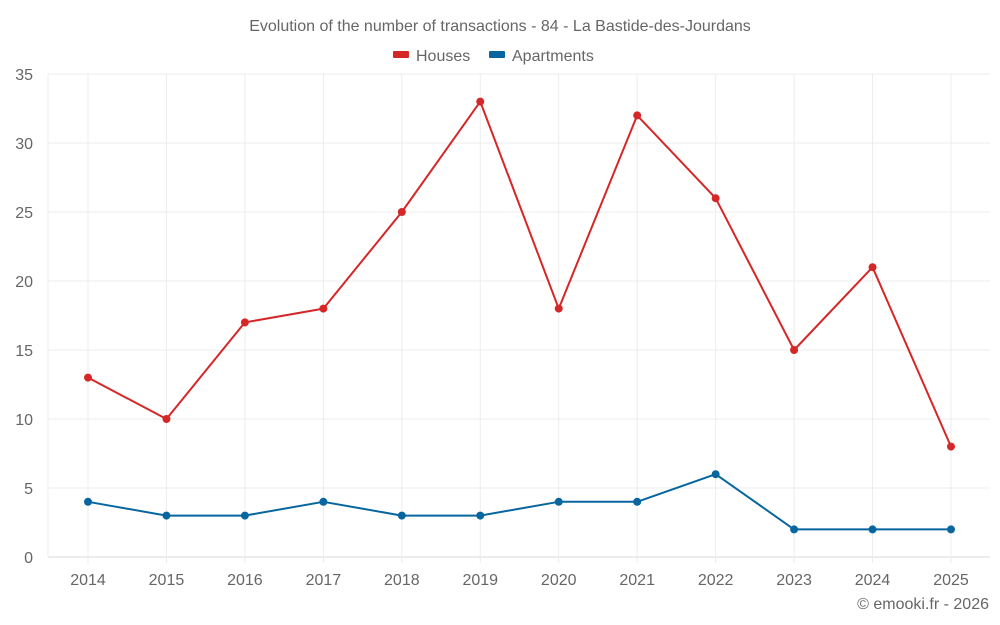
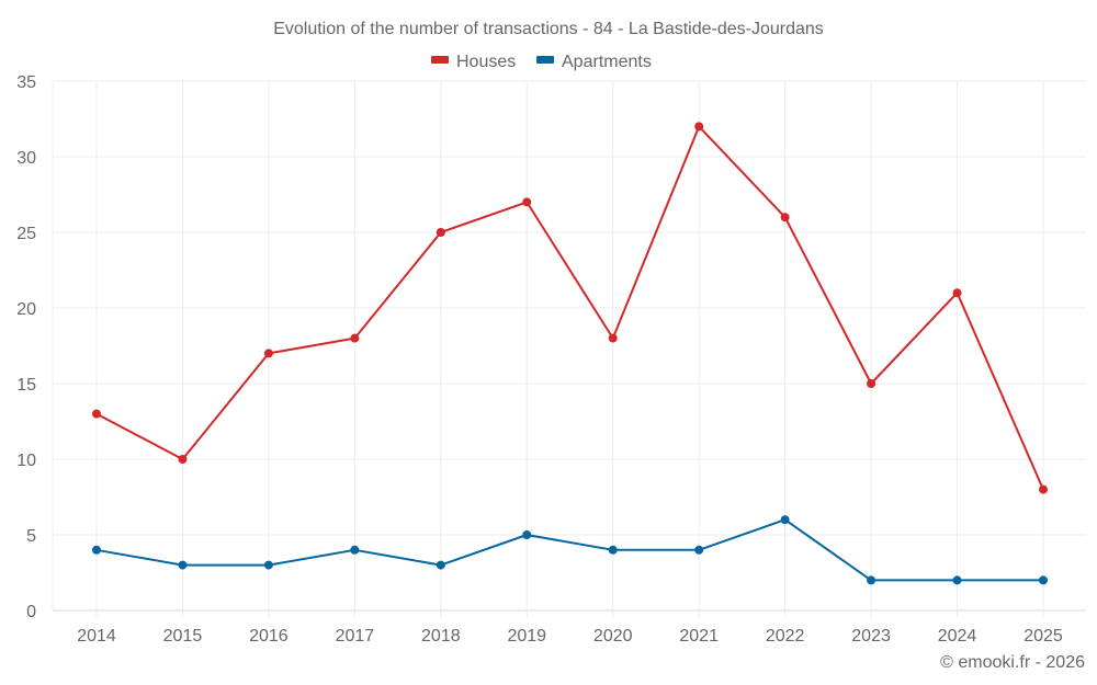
Houses/2019: 33 -> 27
Apartments/2019: 3 -> 5
